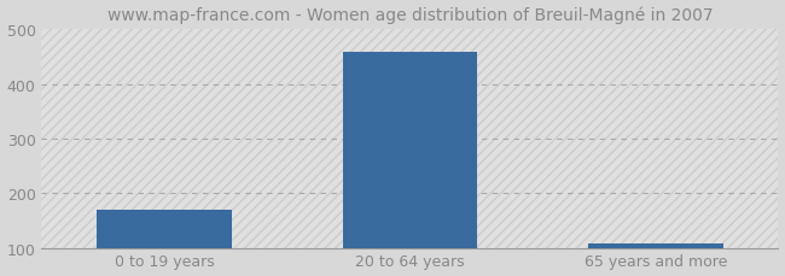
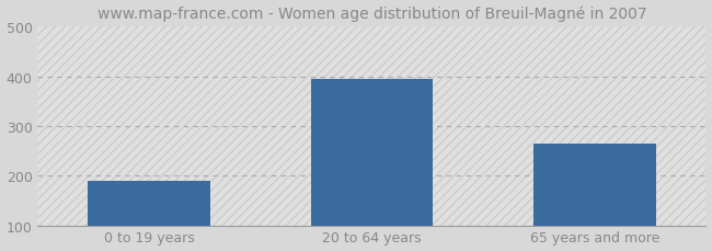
0 to 19 years: 170 -> 190
20 to 64 years: 460 -> 395
65 years and more: 107 -> 265
